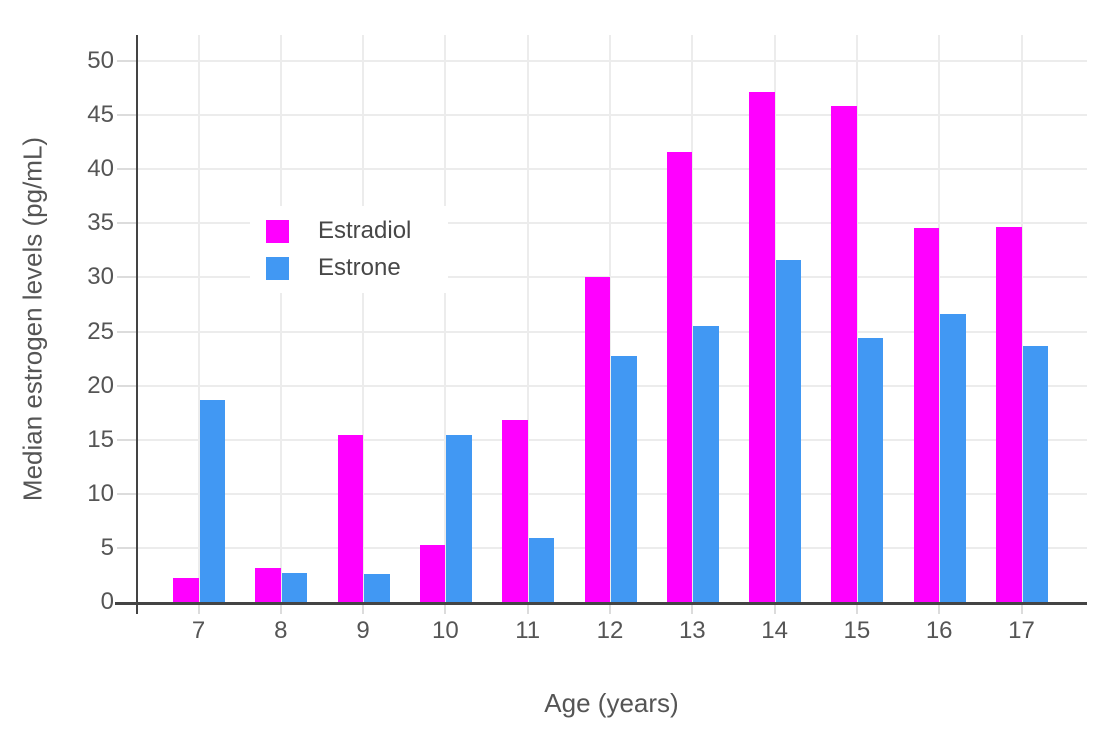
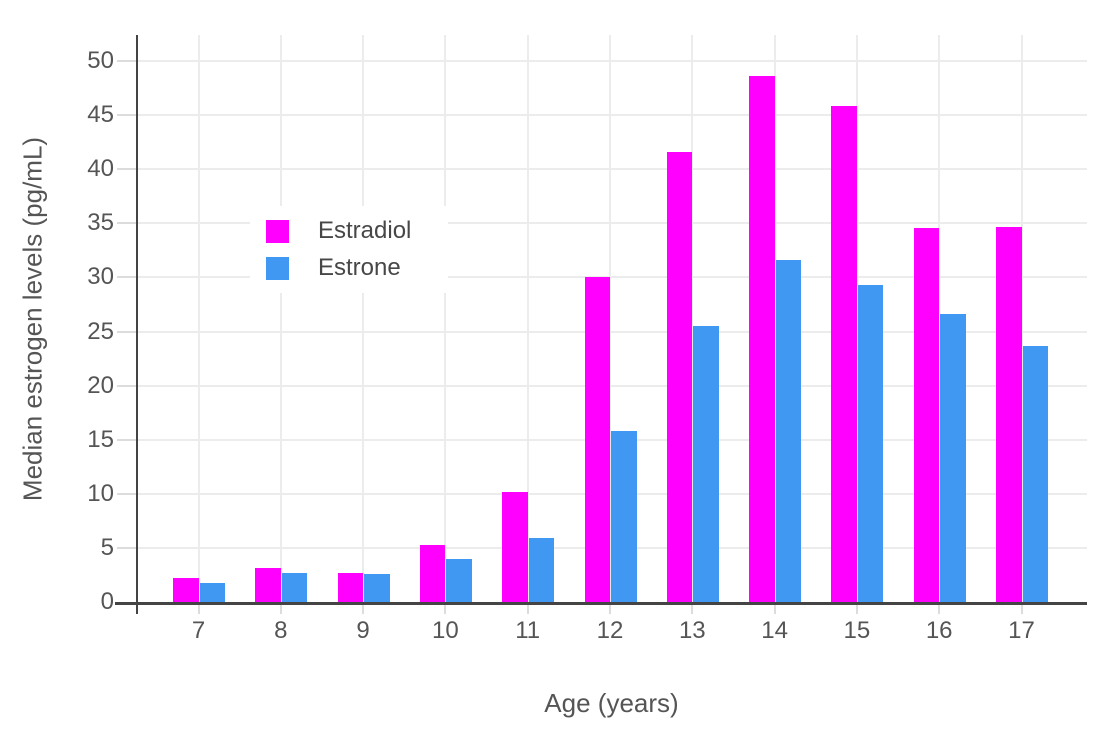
Estrone/7: 18.7 -> 1.8
Estradiol/9: 15.4 -> 2.7
Estrone/10: 15.4 -> 4.0
Estradiol/11: 16.8 -> 10.2
Estrone/12: 22.7 -> 15.8
Estradiol/14: 47.1 -> 48.6
Estrone/15: 24.4 -> 29.3
